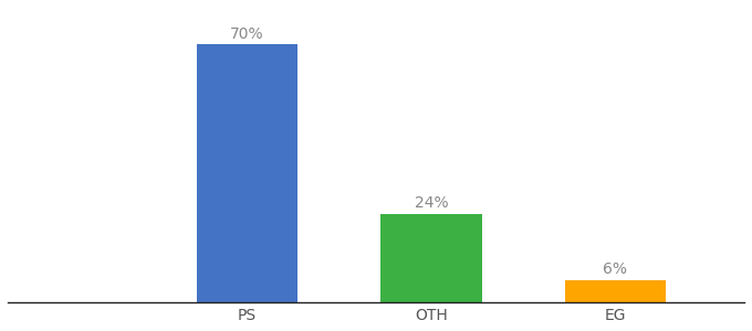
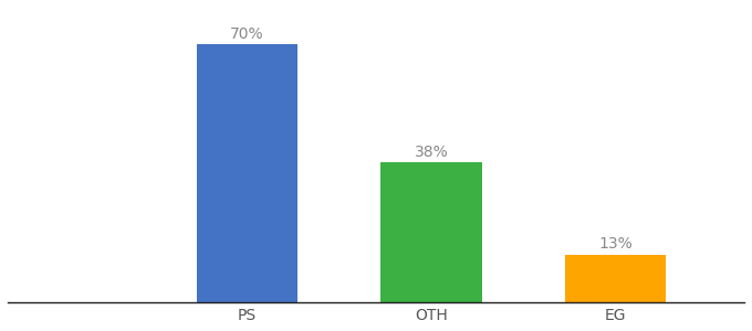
OTH: 24% -> 38%
EG: 6% -> 13%
